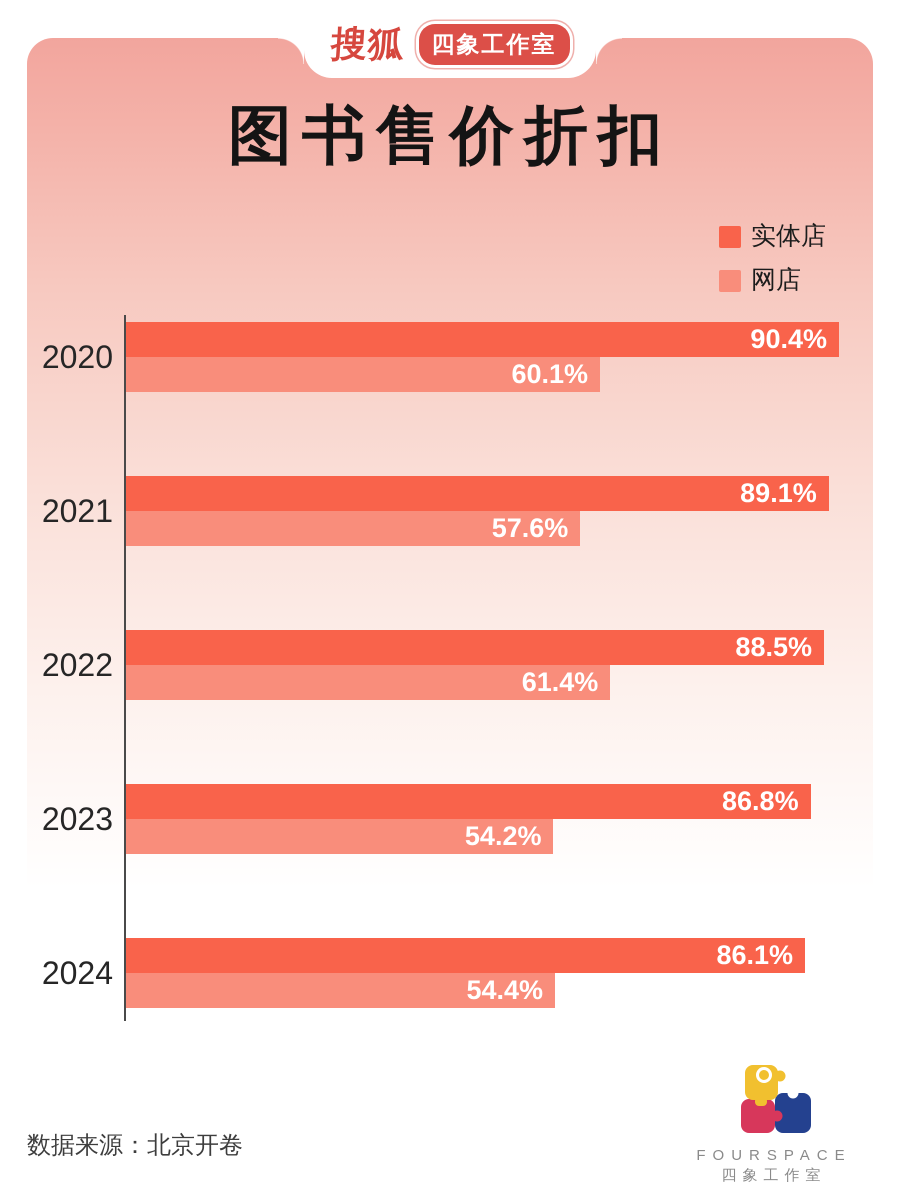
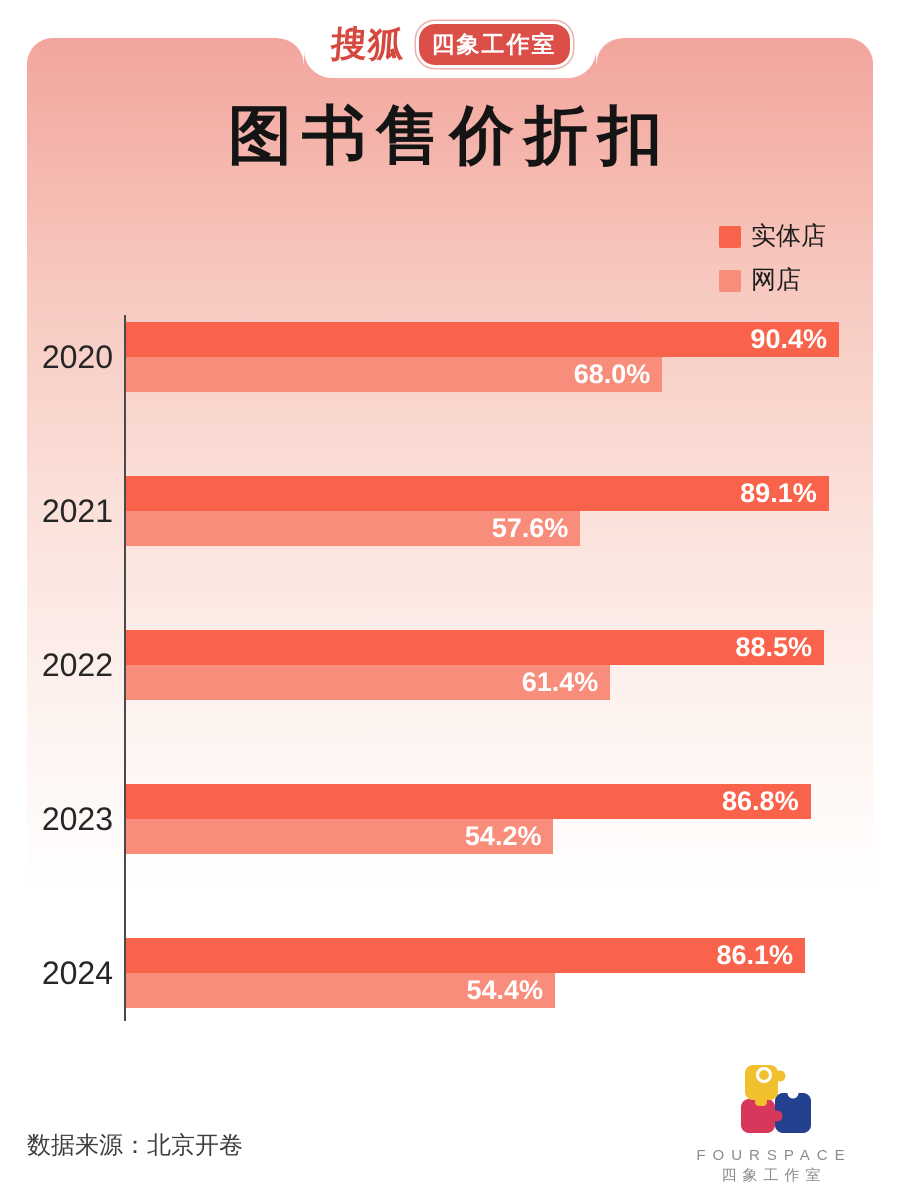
网店/2020: 60.1% -> 68.0%
